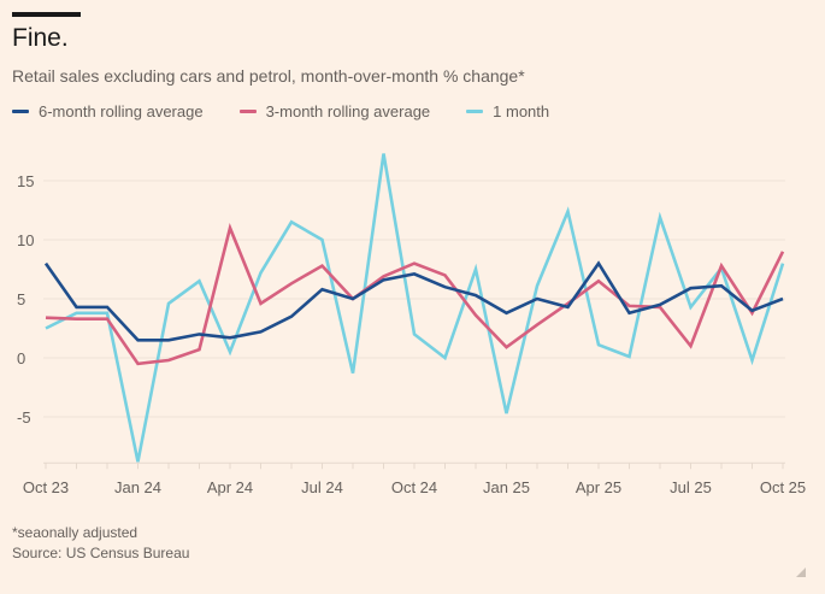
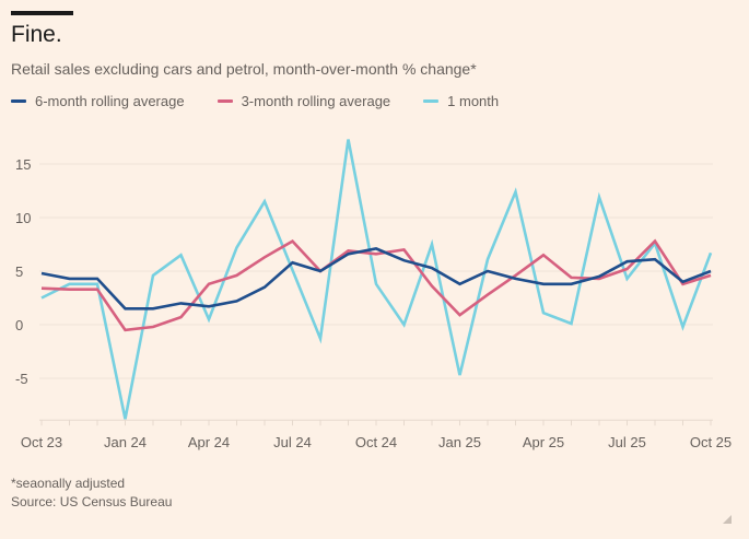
6-month rolling average/Oct 23: 8 -> 5
3-month rolling average/Apr 24: 11 -> 4
1 month/Jul 24: 10 -> 5
1 month/Oct 24: 2 -> 4
3-month rolling average/Oct 24: 8 -> 7
6-month rolling average/Apr 25: 8 -> 4
3-month rolling average/Jul 25: 1 -> 5
1 month/Oct 25: 8 -> 7
3-month rolling average/Oct 25: 9 -> 5
